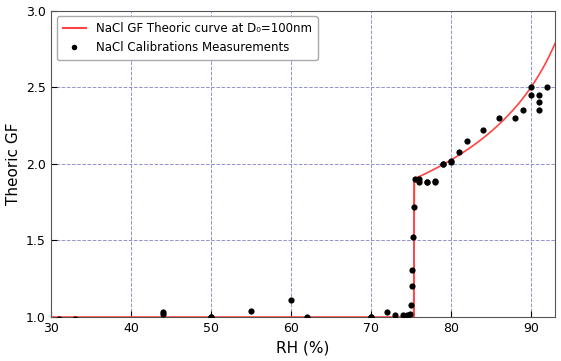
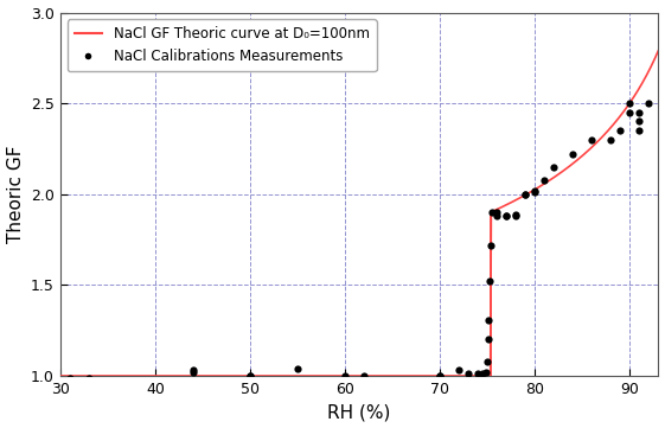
NaCl Calibrations Measurements/60: 1.11 -> 1.00
